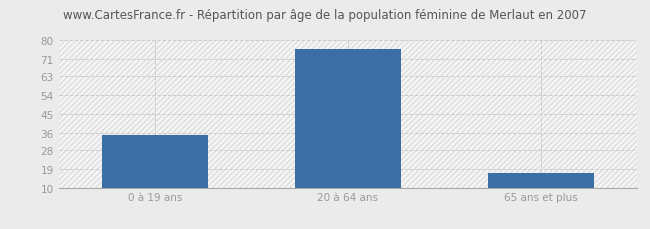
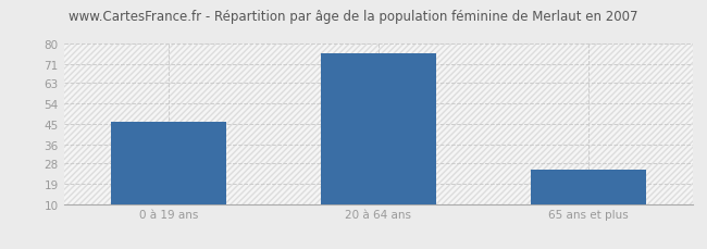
0 à 19 ans: 35 -> 46
65 ans et plus: 17 -> 25
